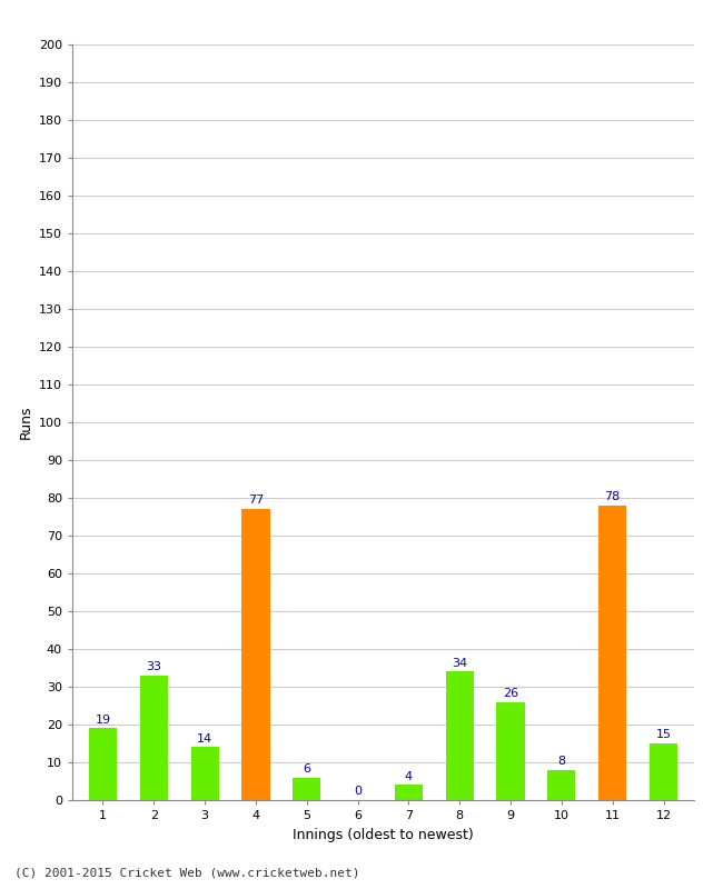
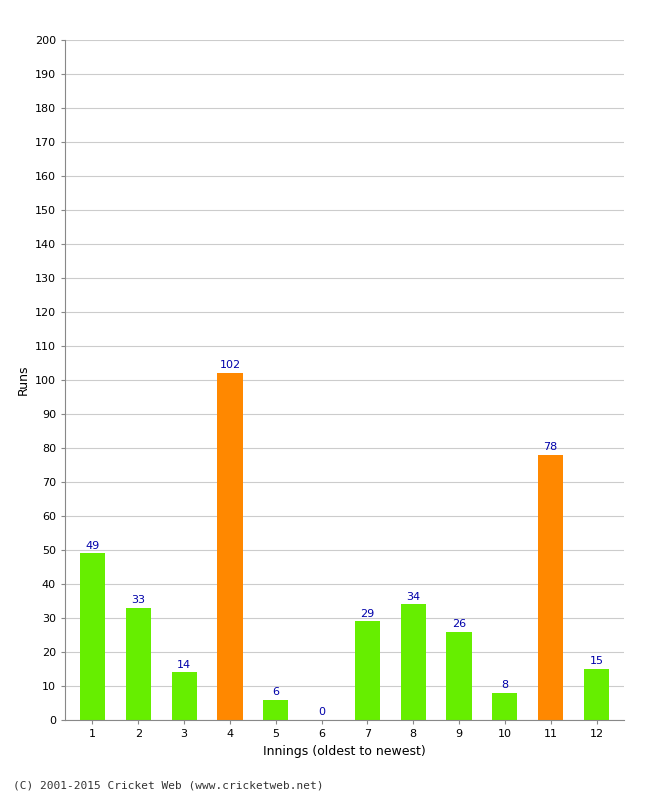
1: 19 -> 49
4: 77 -> 102
7: 4 -> 29
